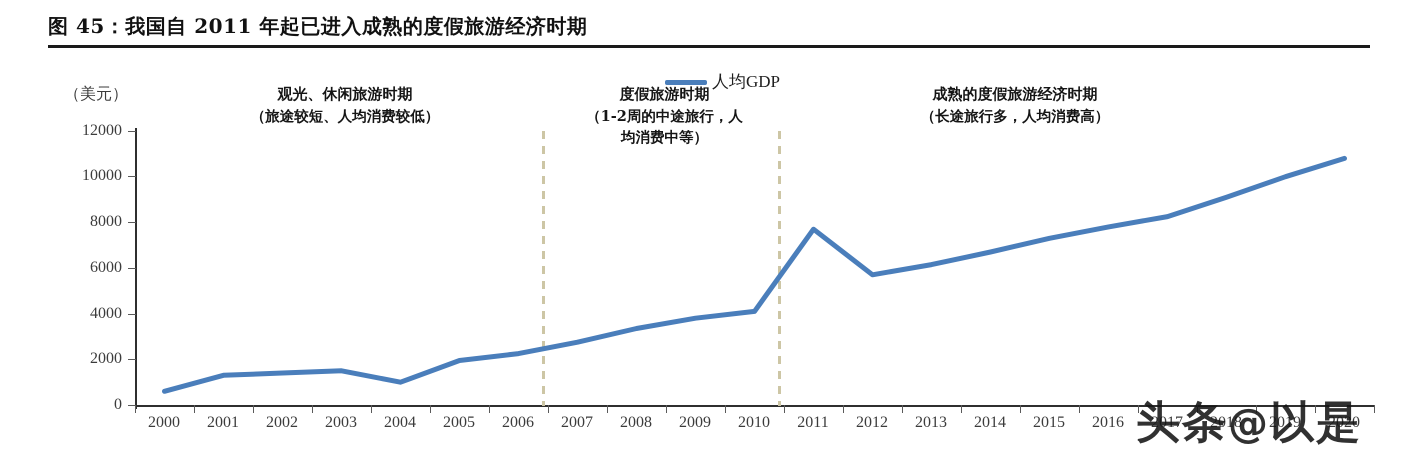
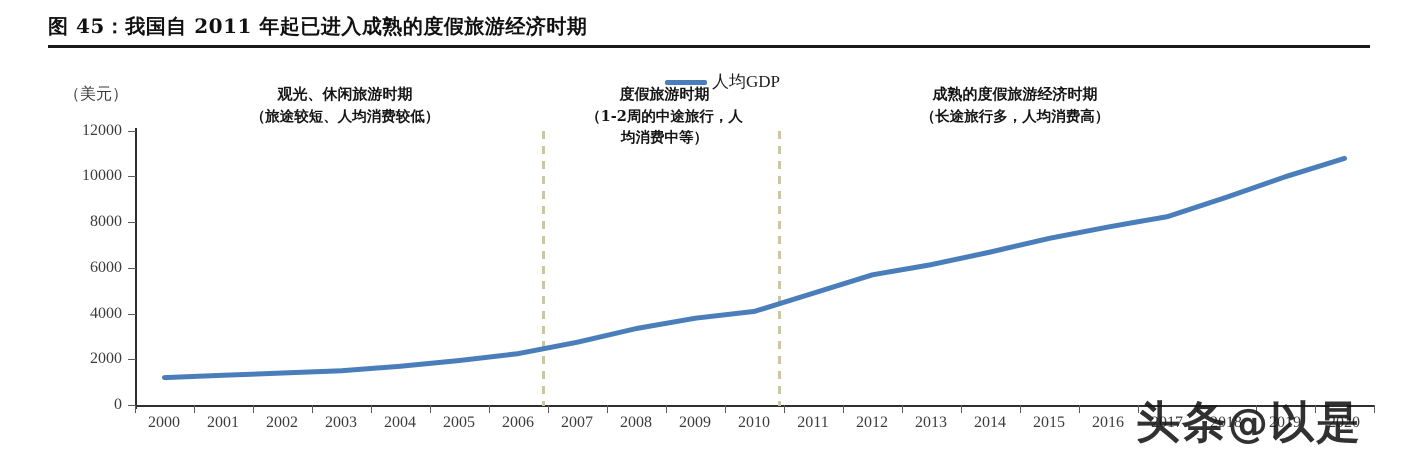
2000: 600 -> 1200
2004: 1000 -> 1700
2011: 7700 -> 4900
